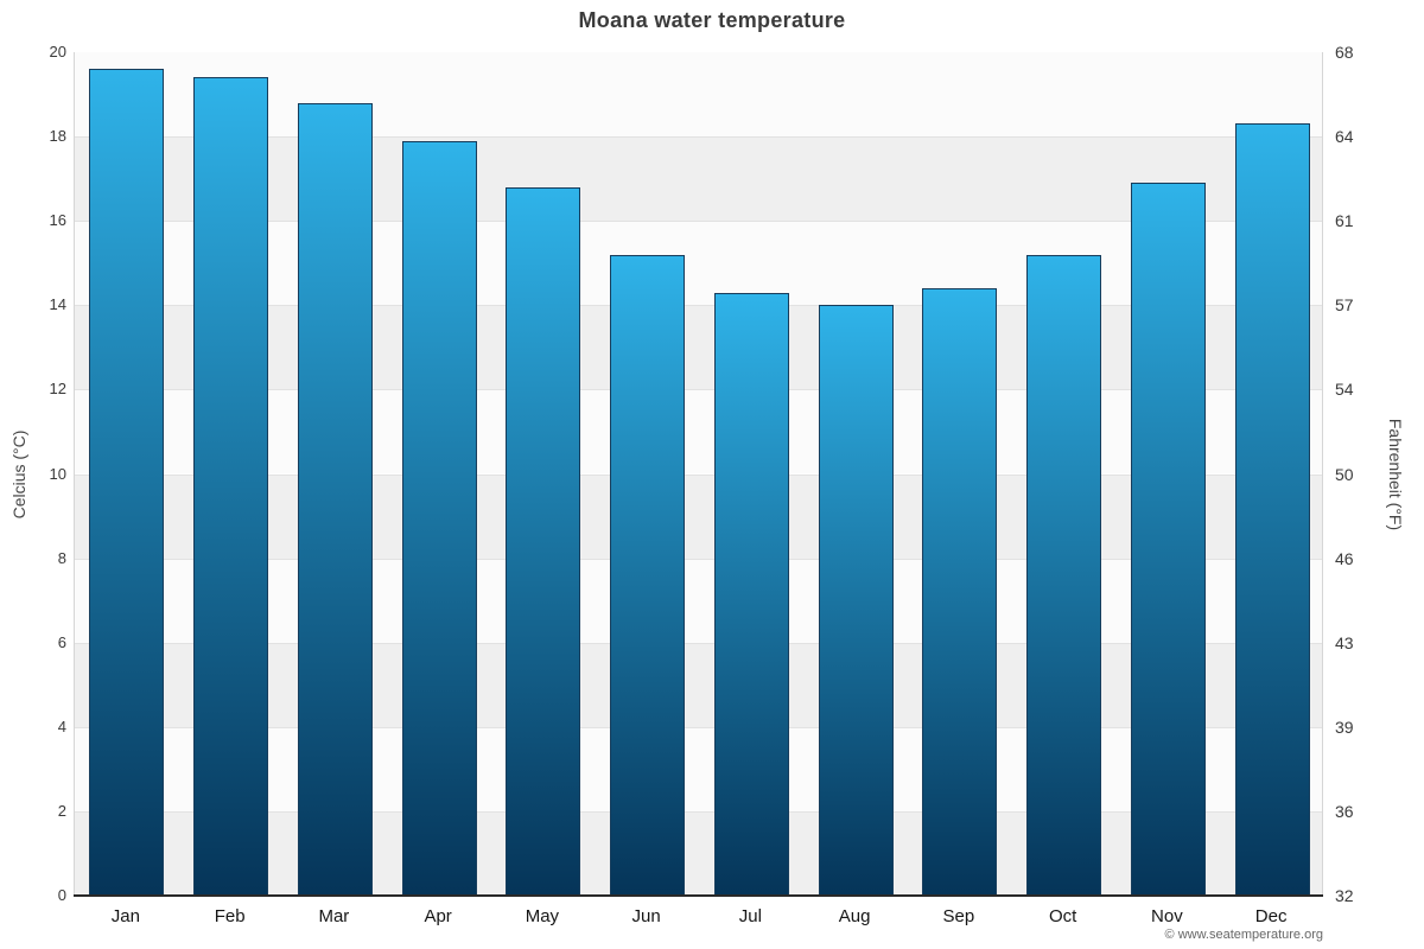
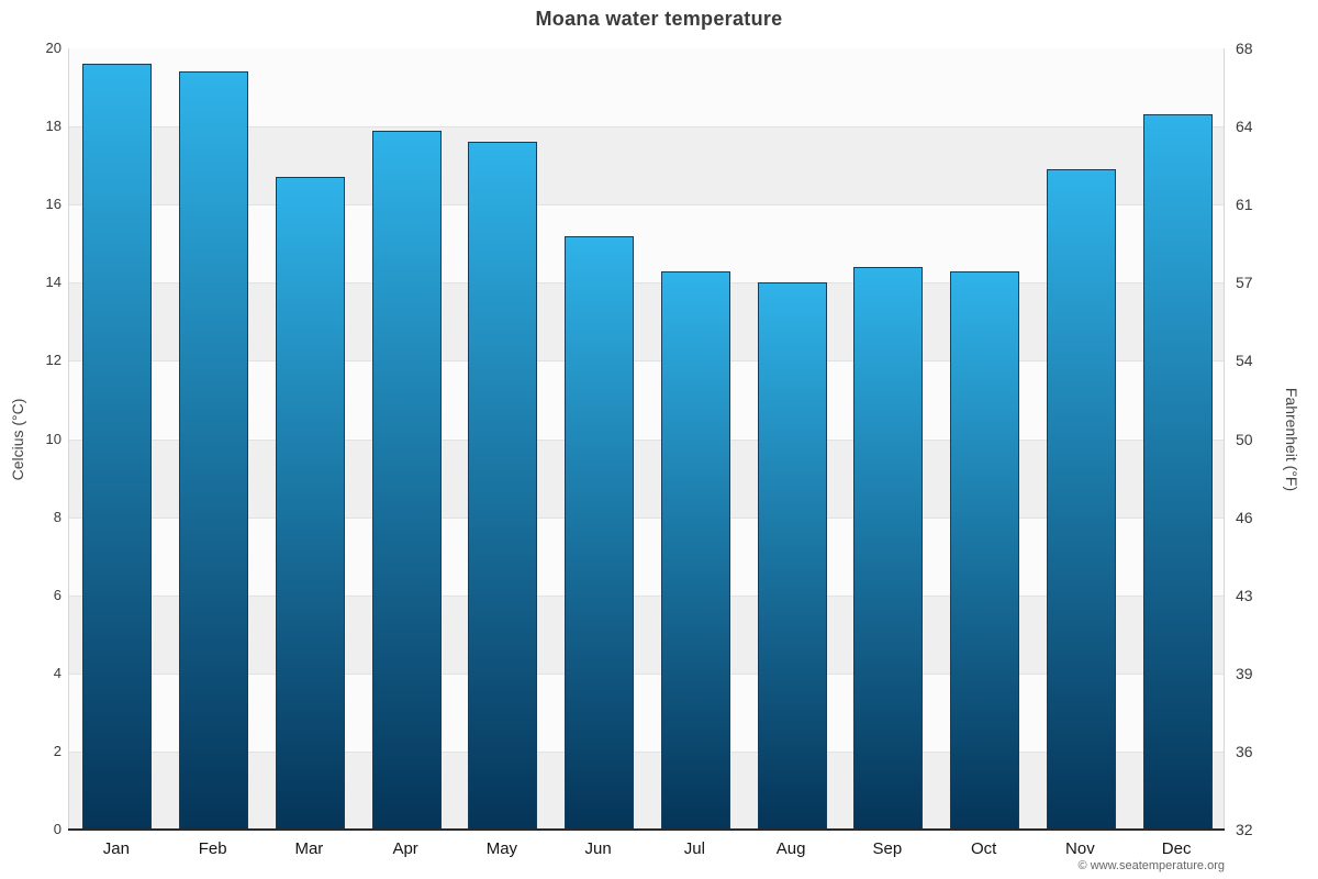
Mar: 18.8 -> 16.7
May: 16.8 -> 17.6
Oct: 15.2 -> 14.3
